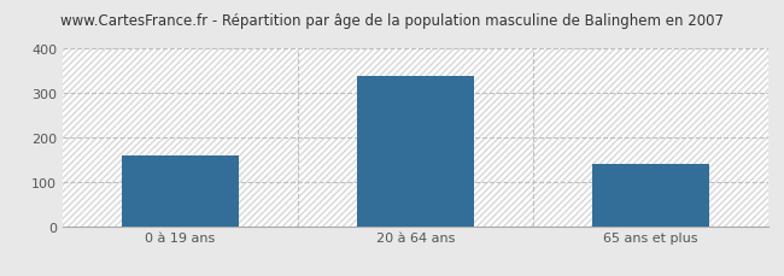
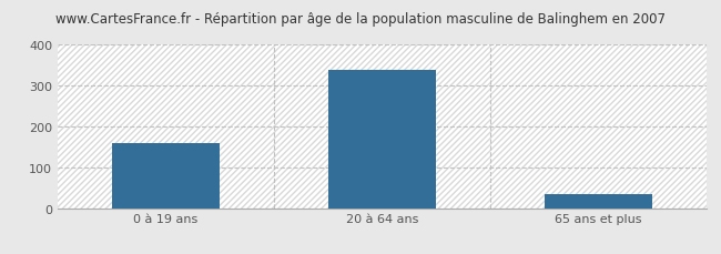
65 ans et plus: 140 -> 35
